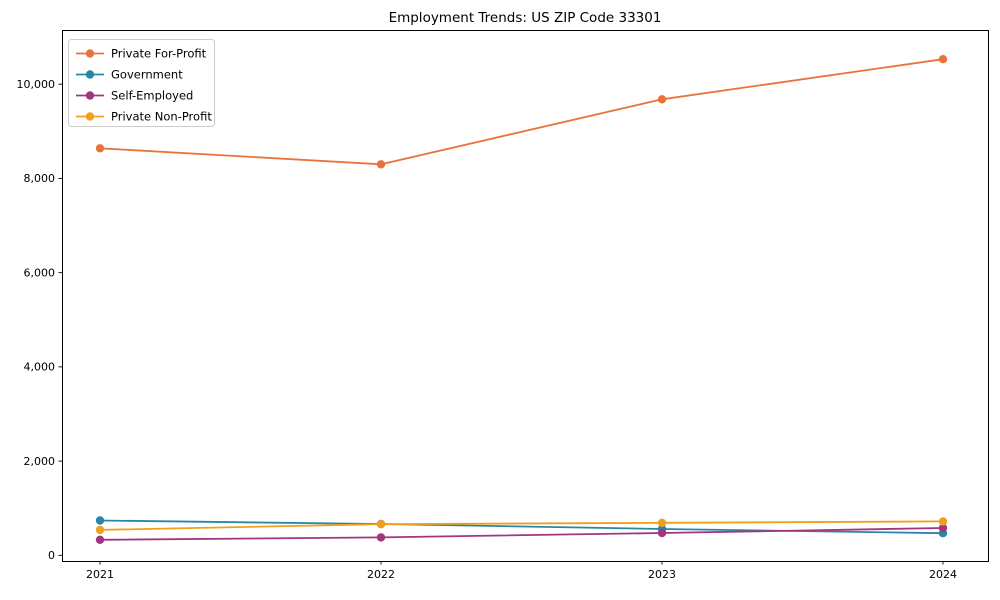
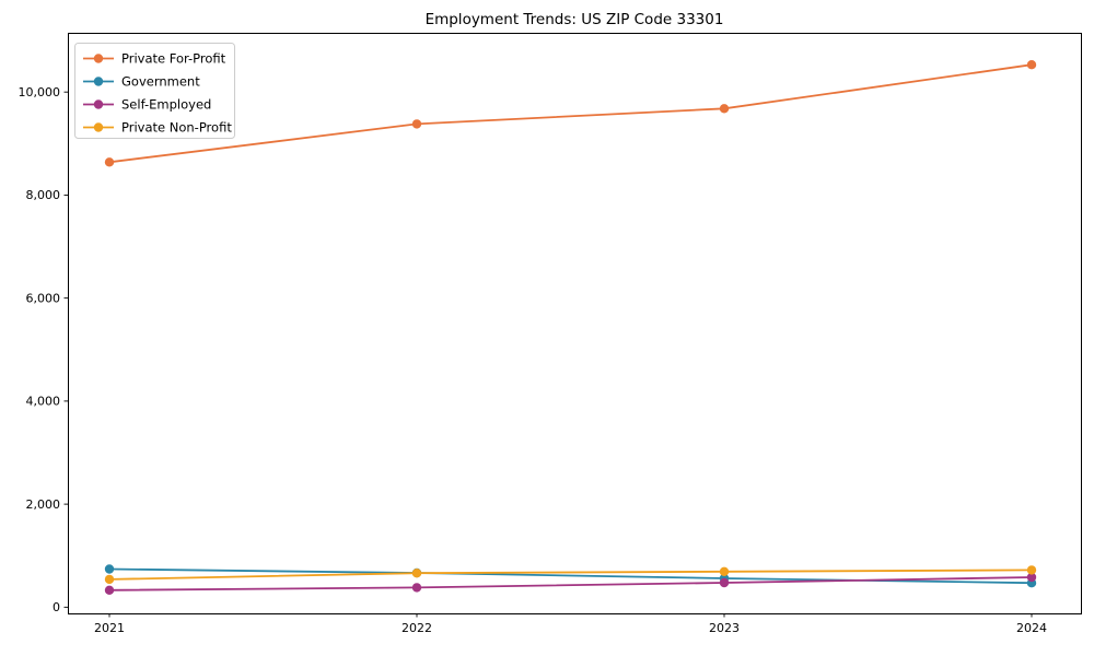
Private For-Profit/2022: 8300 -> 9400
